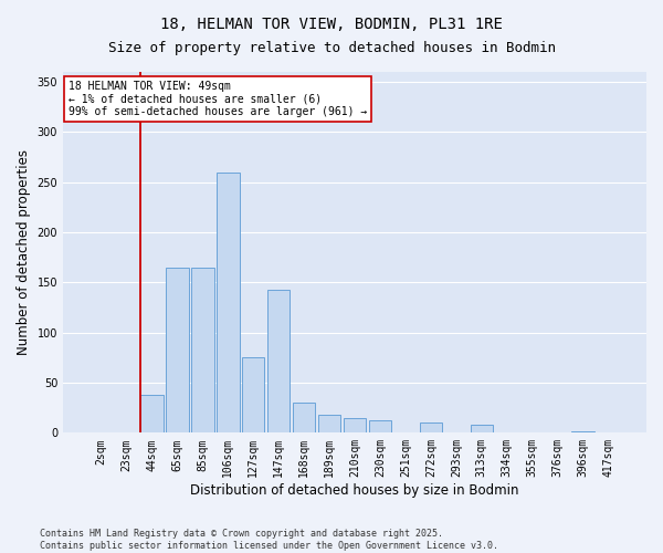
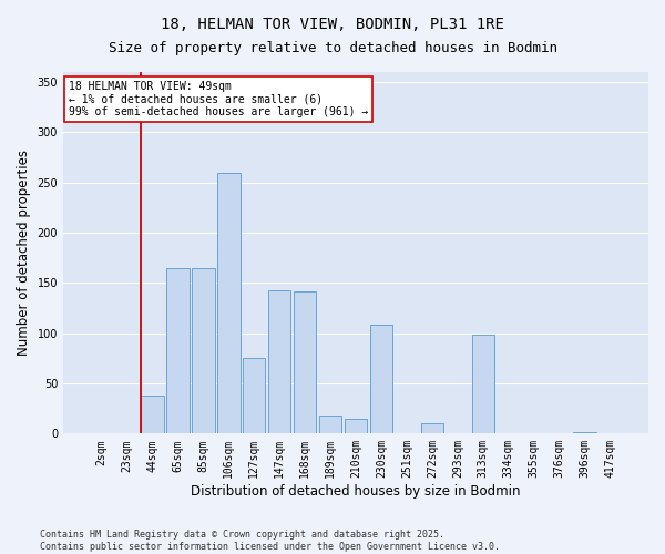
168sqm: 30 -> 142
230sqm: 12 -> 108
313sqm: 8 -> 98
